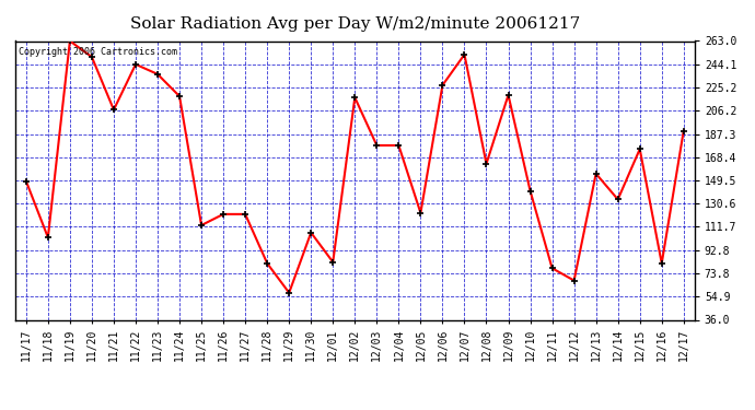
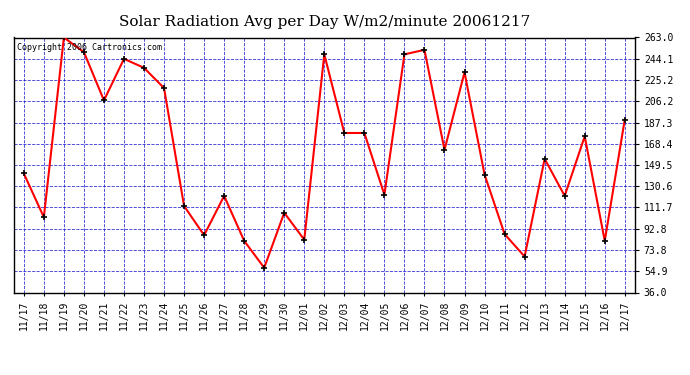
11/17: 149 -> 142
11/26: 122 -> 87
12/02: 217 -> 248
12/06: 227 -> 248
12/09: 219 -> 232
12/11: 78 -> 88
12/14: 134 -> 122
